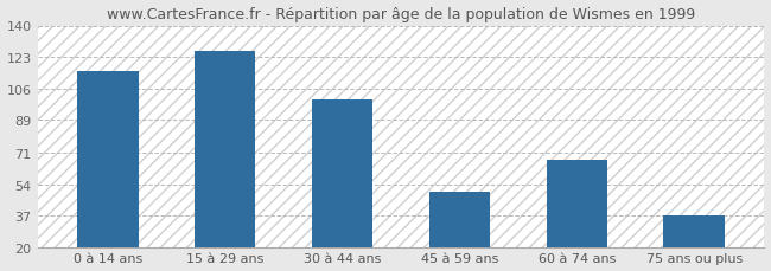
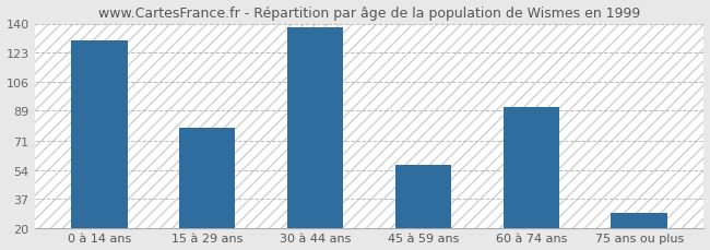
0 à 14 ans: 115 -> 130
15 à 29 ans: 126 -> 79
30 à 44 ans: 100 -> 138
45 à 59 ans: 50 -> 57
60 à 74 ans: 67 -> 91
75 ans ou plus: 37 -> 29
